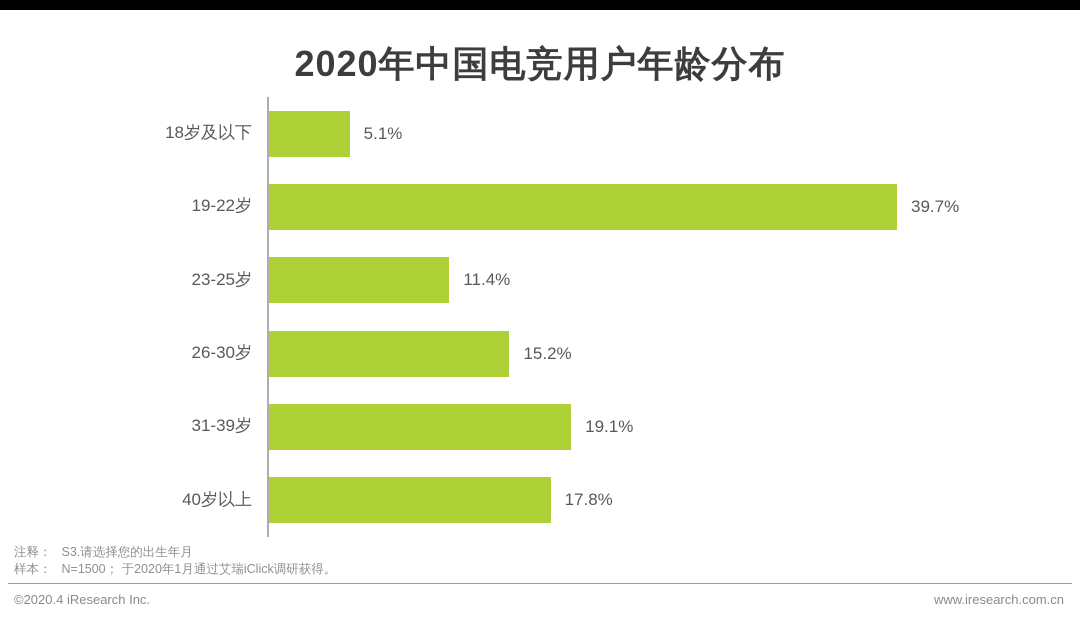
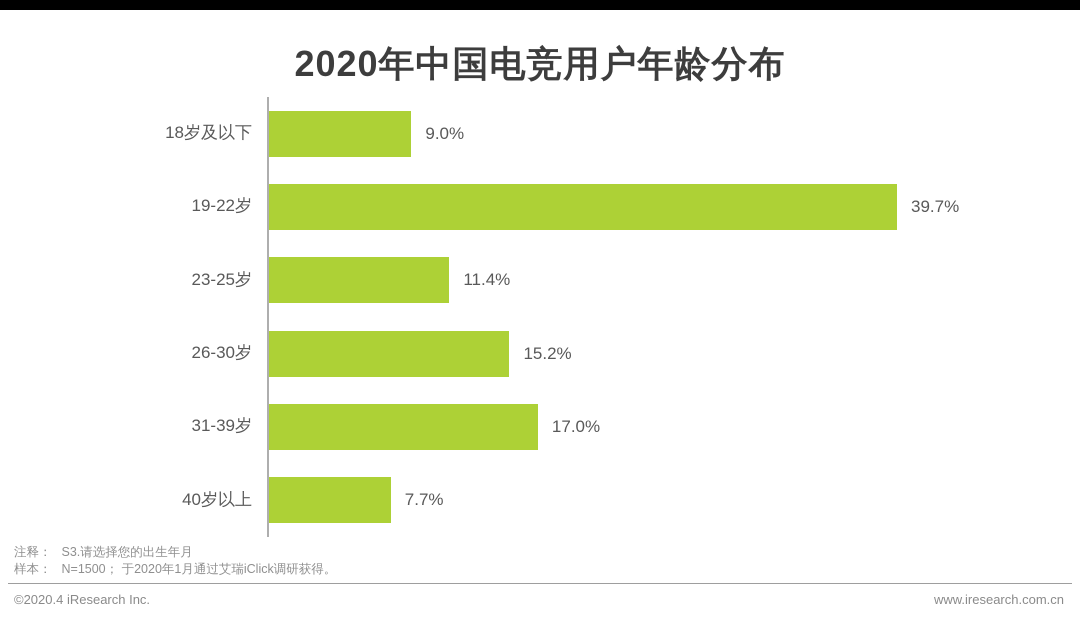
18岁及以下: 5.1% -> 9.0%
31-39岁: 19.1% -> 17.0%
40岁以上: 17.8% -> 7.7%
